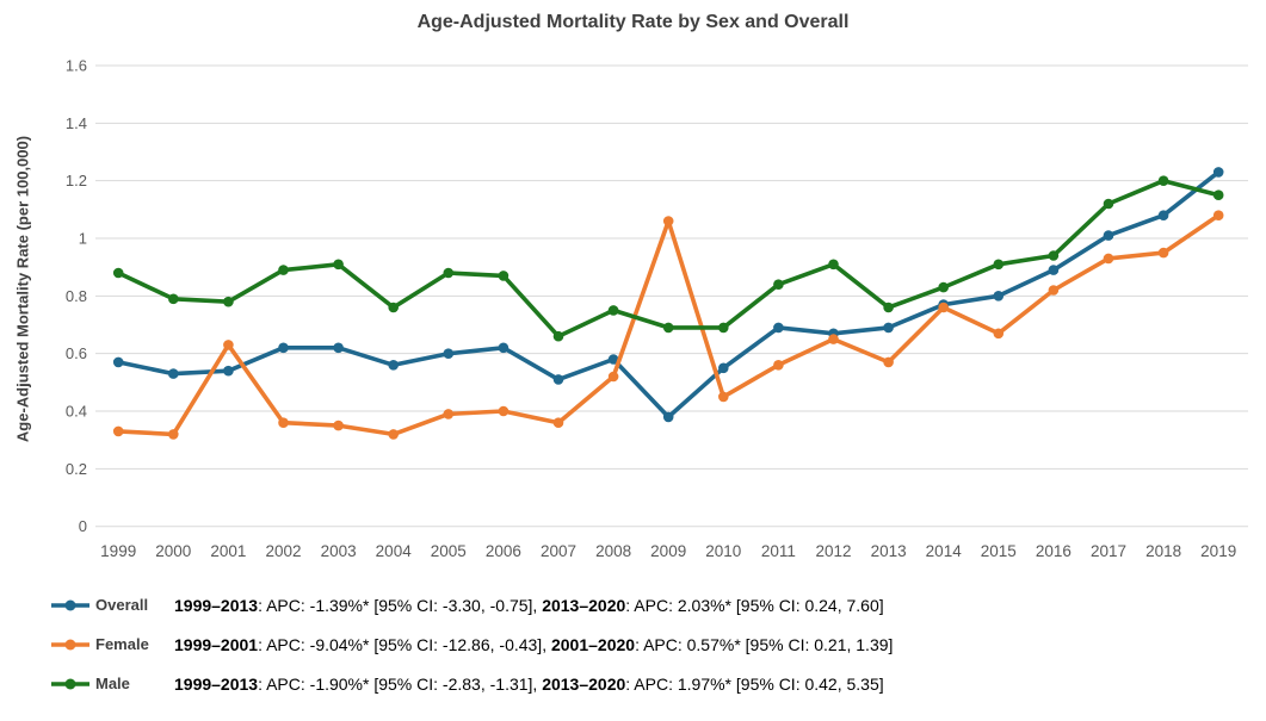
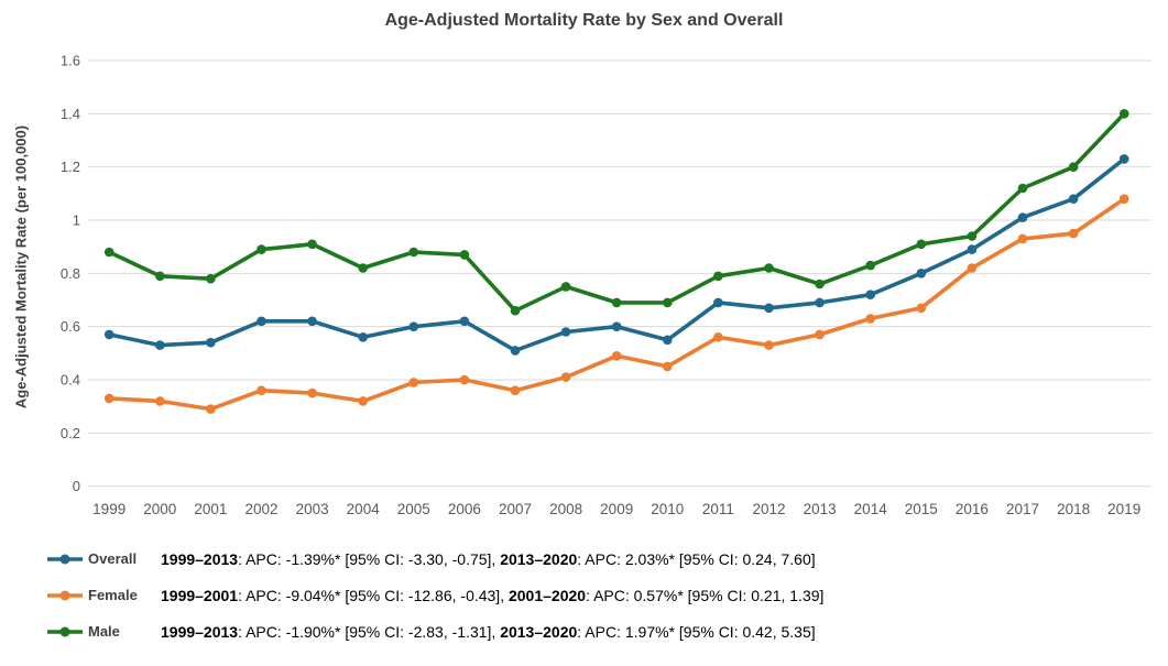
Female/2001: 0.63 -> 0.29
Male/2004: 0.76 -> 0.82
Female/2008: 0.52 -> 0.41
Overall/2009: 0.38 -> 0.60
Female/2009: 1.06 -> 0.49
Male/2011: 0.84 -> 0.79
Female/2012: 0.65 -> 0.53
Male/2012: 0.91 -> 0.82
Overall/2014: 0.77 -> 0.72
Female/2014: 0.76 -> 0.63
Male/2019: 1.15 -> 1.40
